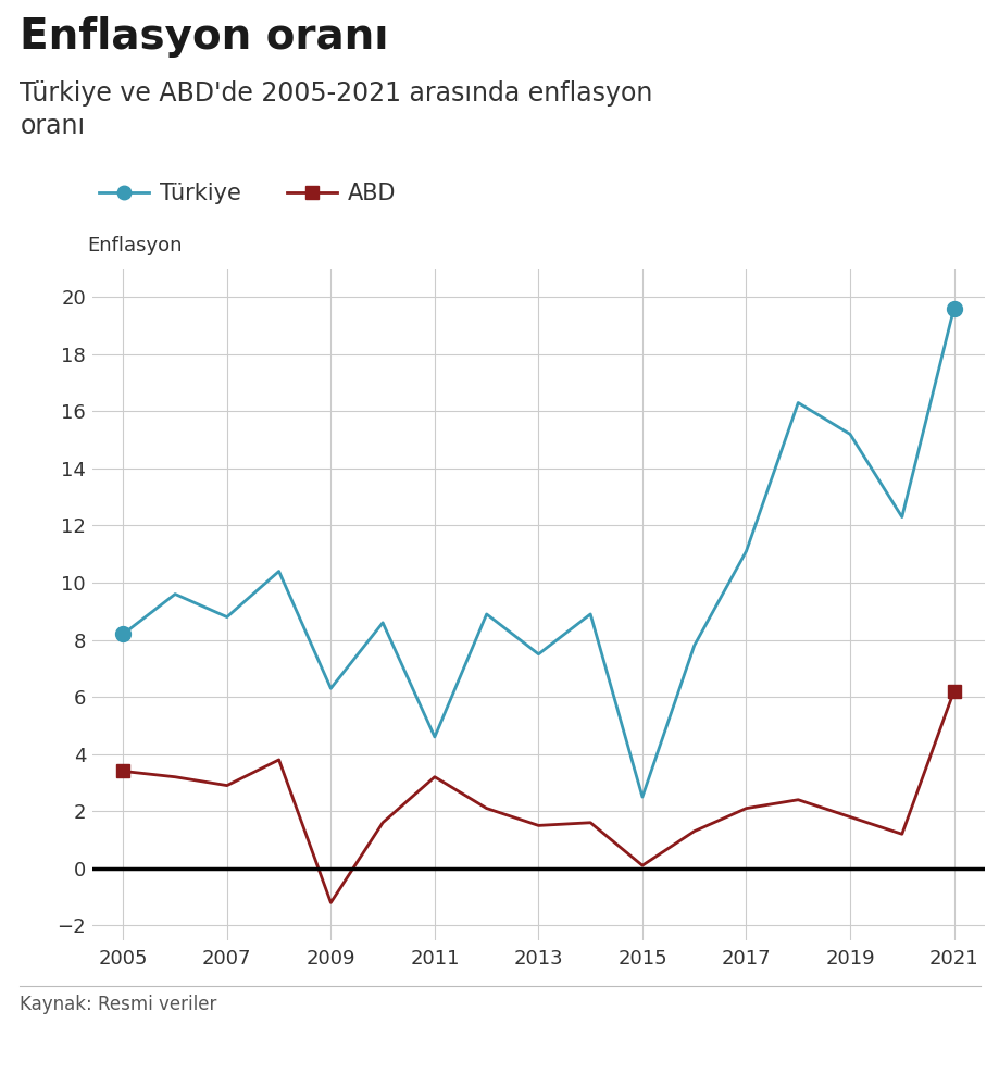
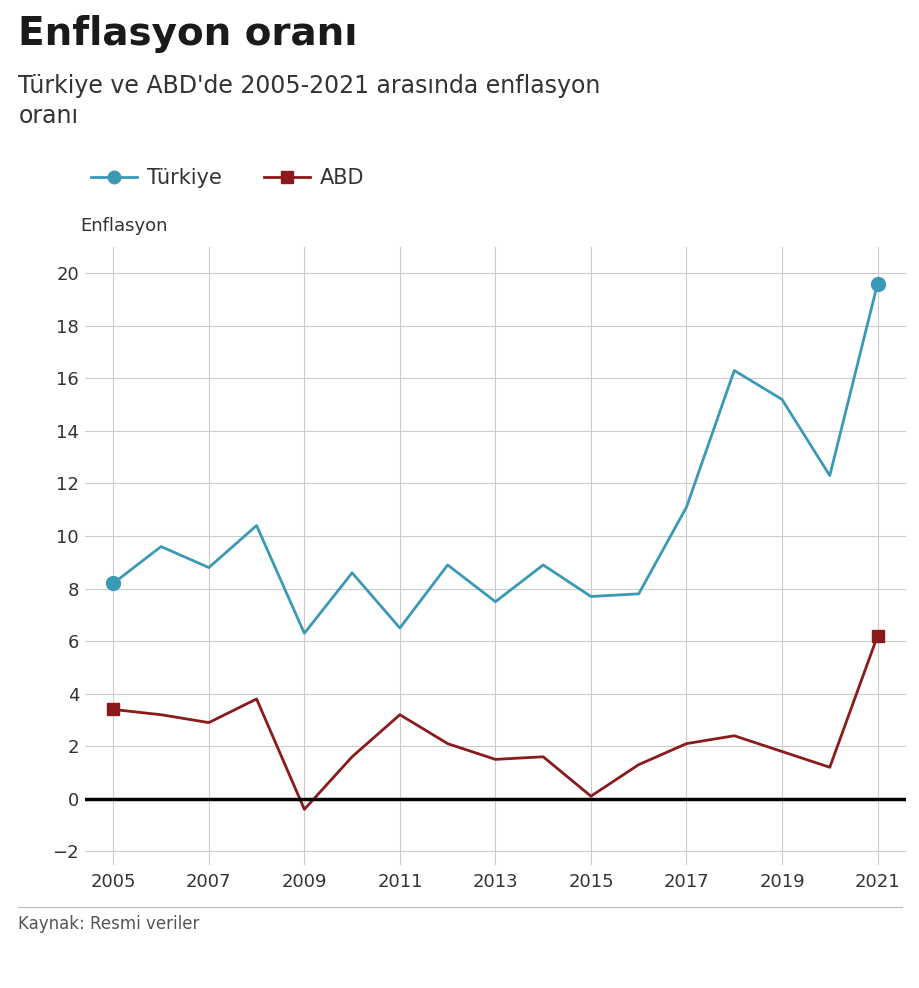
ABD/2009: -1.2 -> -0.4
Türkiye/2011: 4.6 -> 6.5
Türkiye/2015: 2.5 -> 7.7
